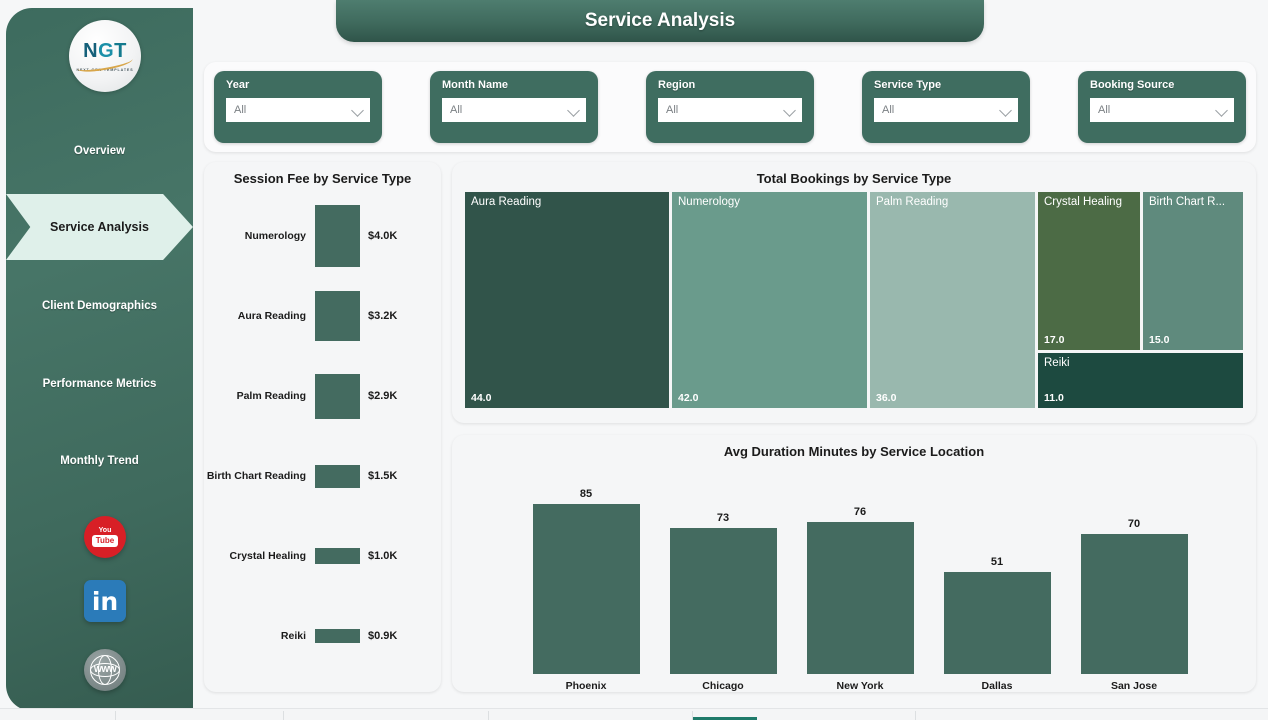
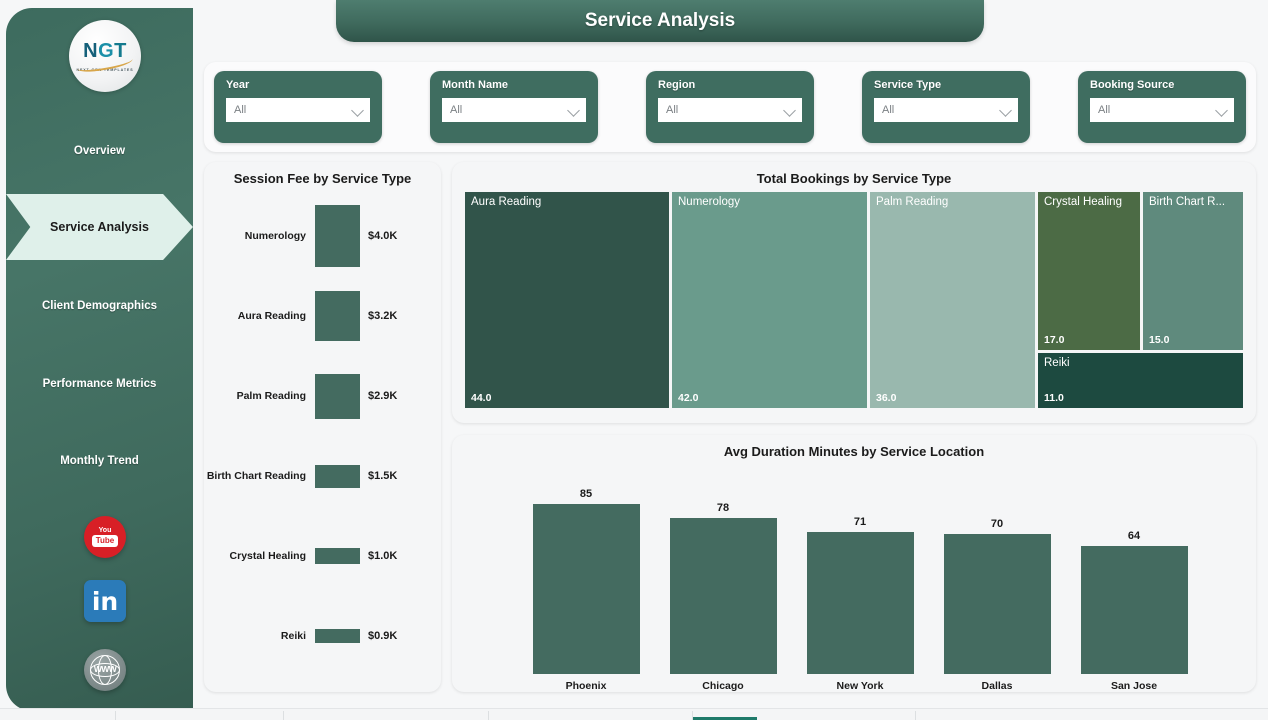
Avg Duration Minutes by Service Location/Chicago: 73 -> 78
Avg Duration Minutes by Service Location/New York: 76 -> 71
Avg Duration Minutes by Service Location/Dallas: 51 -> 70
Avg Duration Minutes by Service Location/San Jose: 70 -> 64
